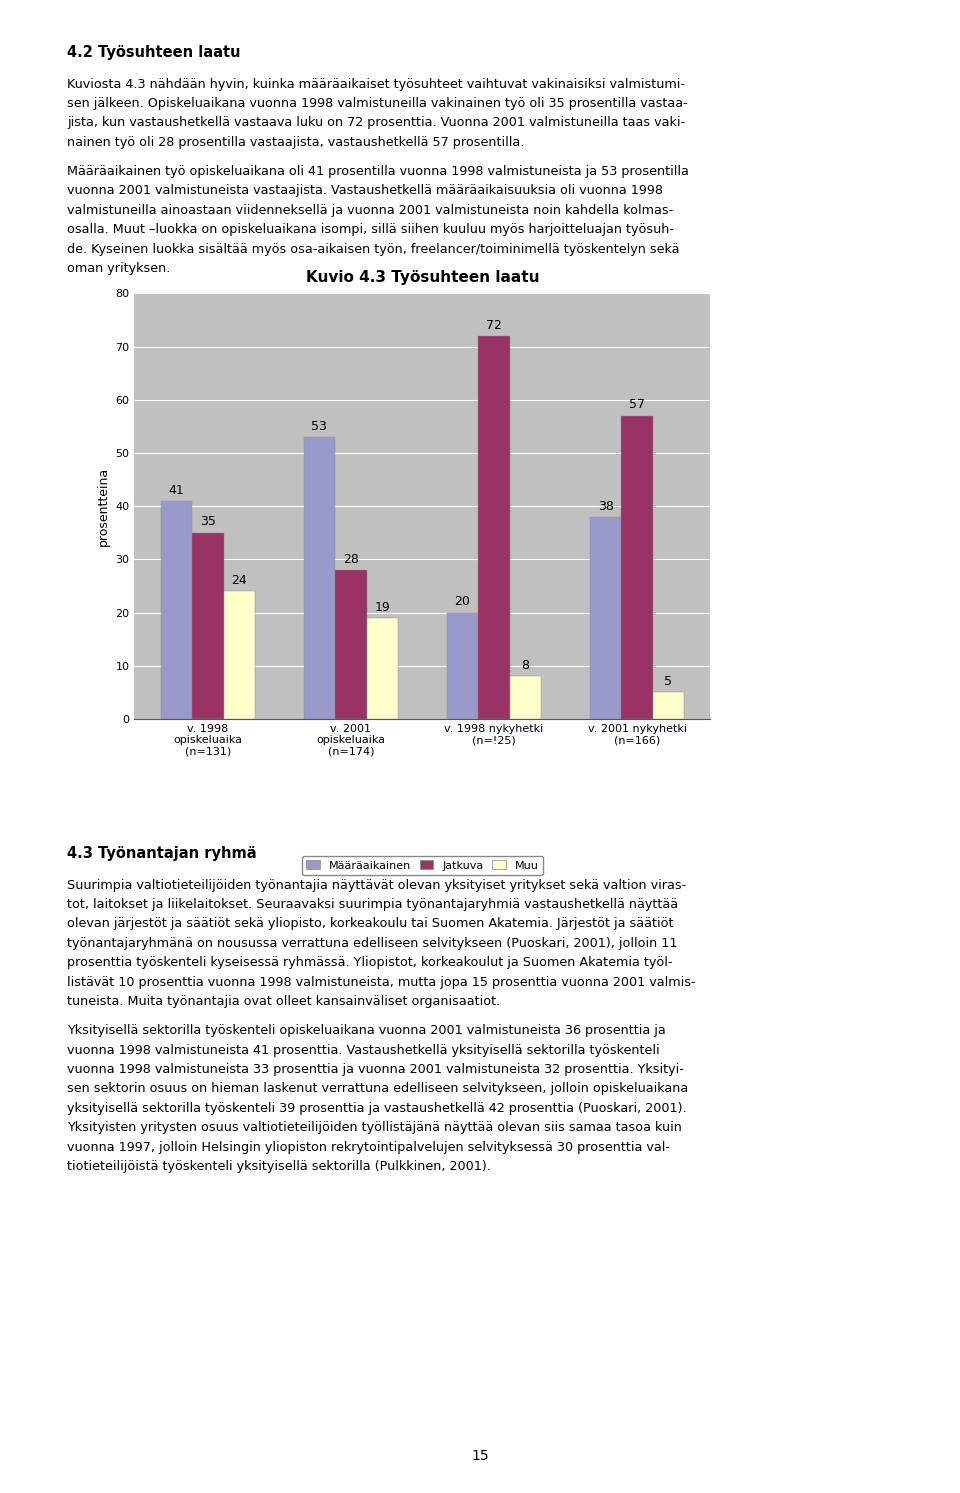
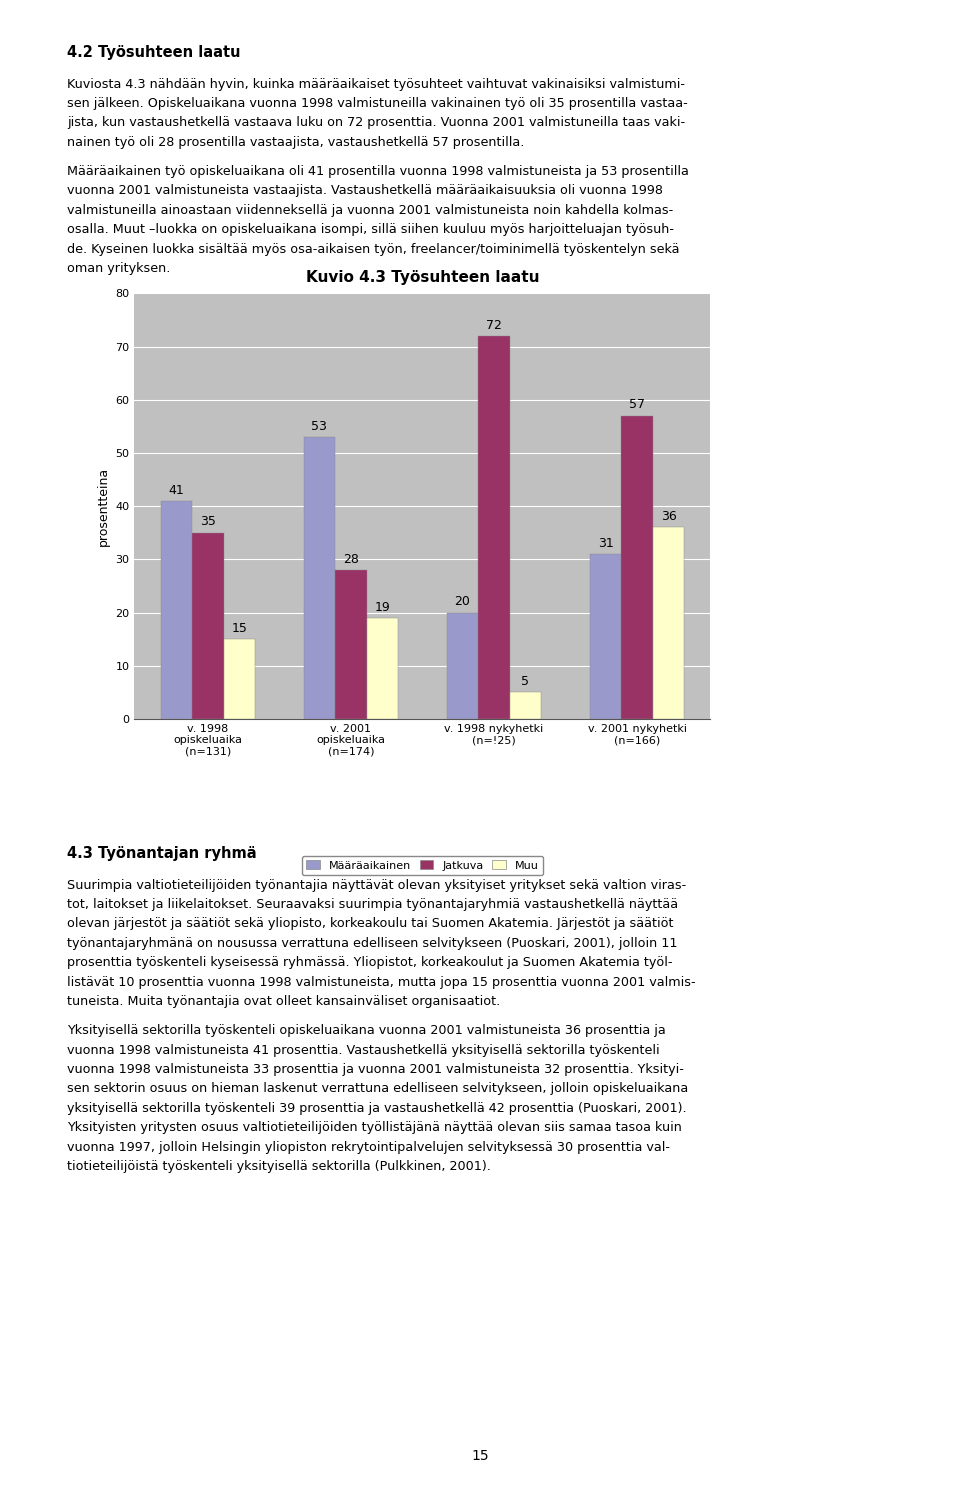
Muu/v. 1998 opiskeluaika (n=131): 24 -> 15
Muu/v. 1998 nykyhetki (n=!25): 8 -> 5
Määräaikainen/v. 2001 nykyhetki (n=166): 38 -> 31
Muu/v. 2001 nykyhetki (n=166): 5 -> 36
